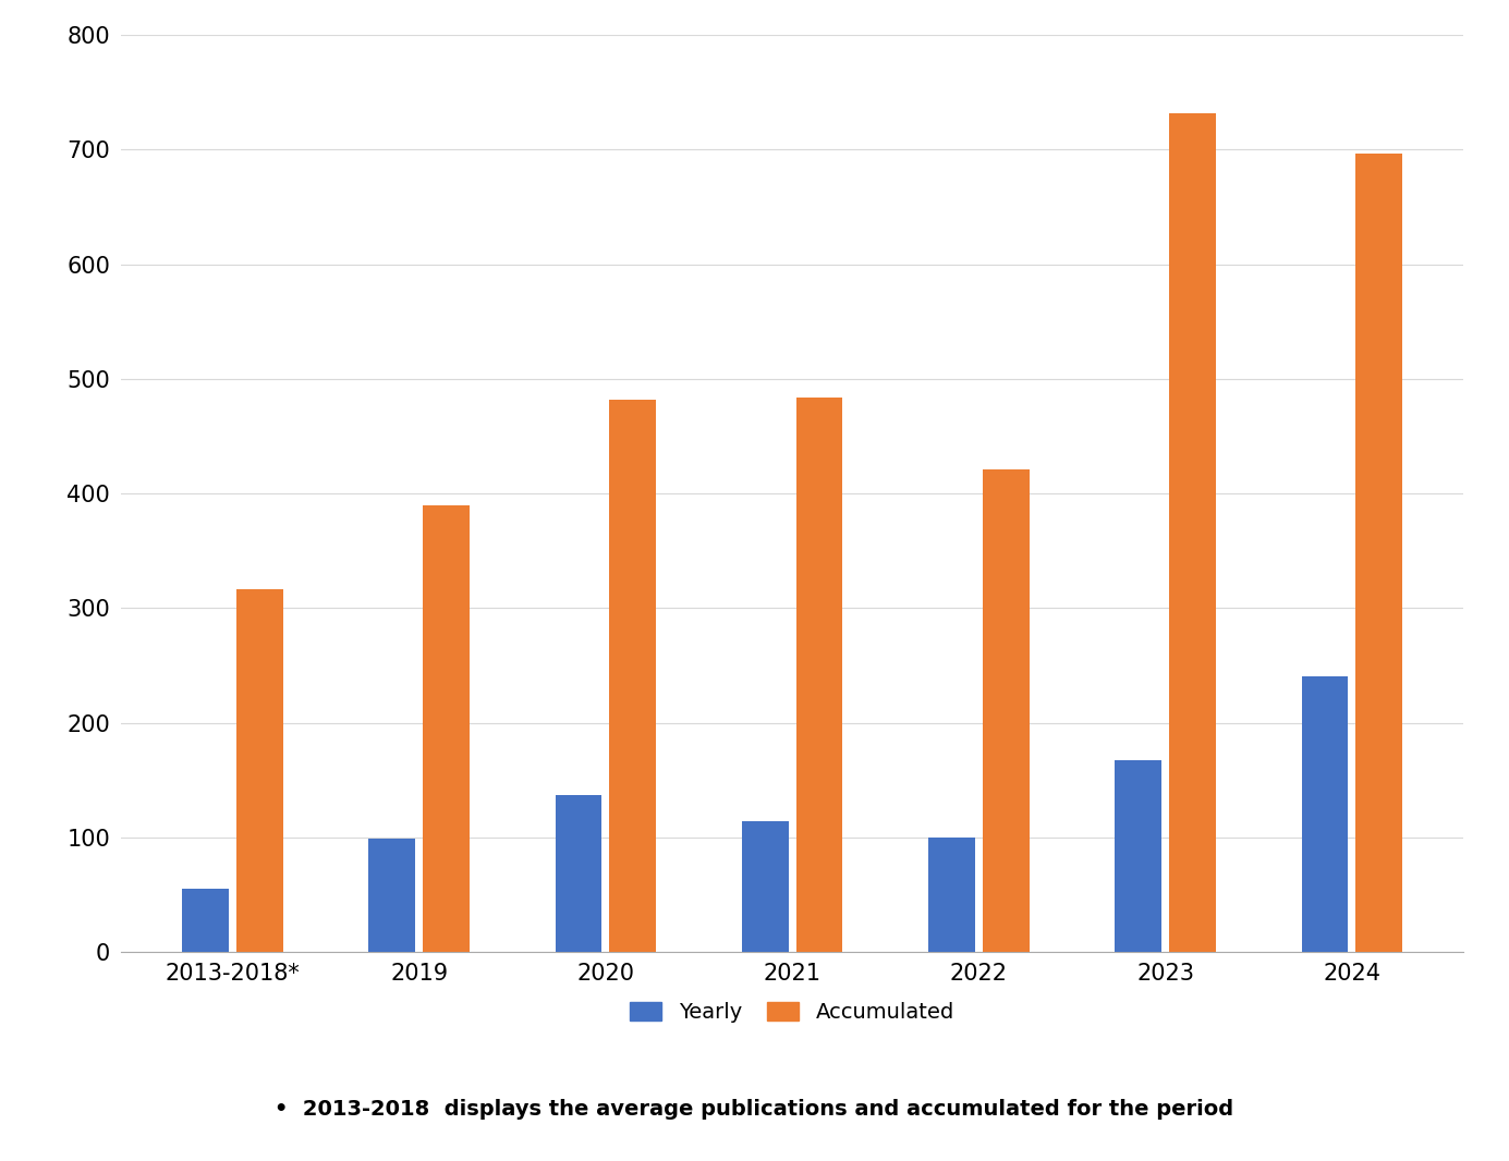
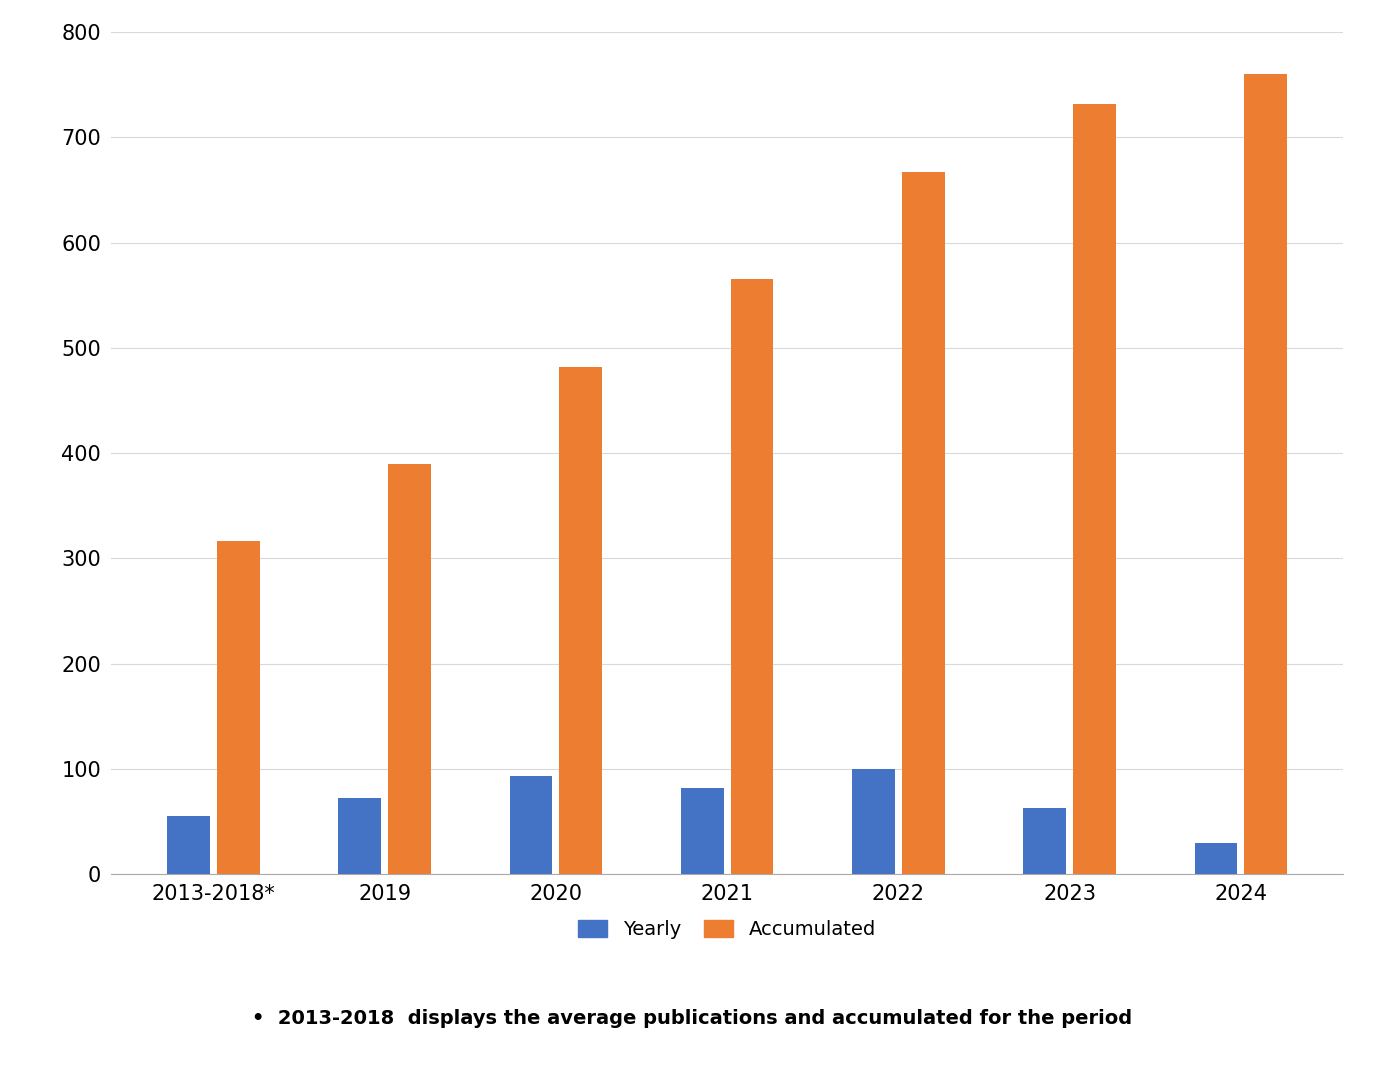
Yearly/2019: 99 -> 72
Yearly/2020: 137 -> 93
Yearly/2021: 114 -> 82
Accumulated/2021: 484 -> 565
Accumulated/2022: 421 -> 667
Yearly/2023: 167 -> 63
Yearly/2024: 240 -> 30
Accumulated/2024: 696 -> 760
